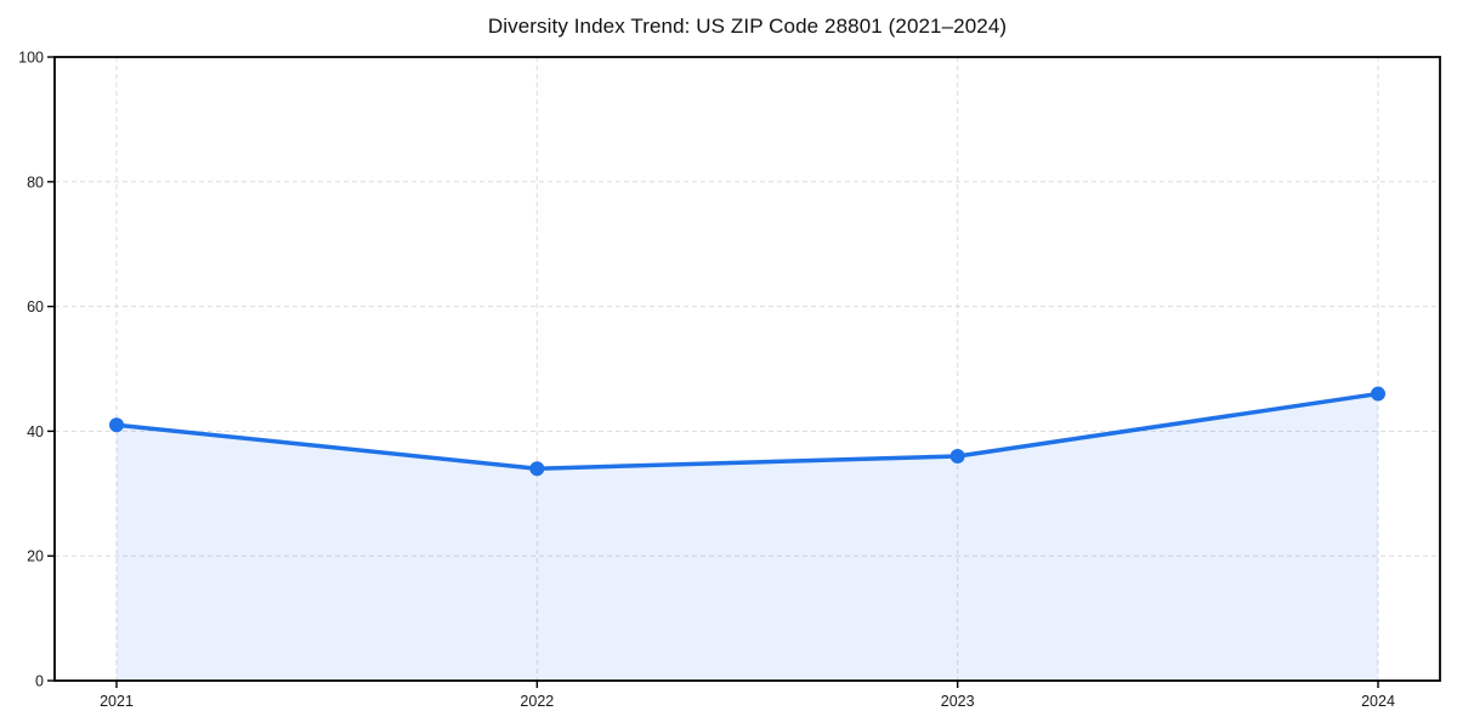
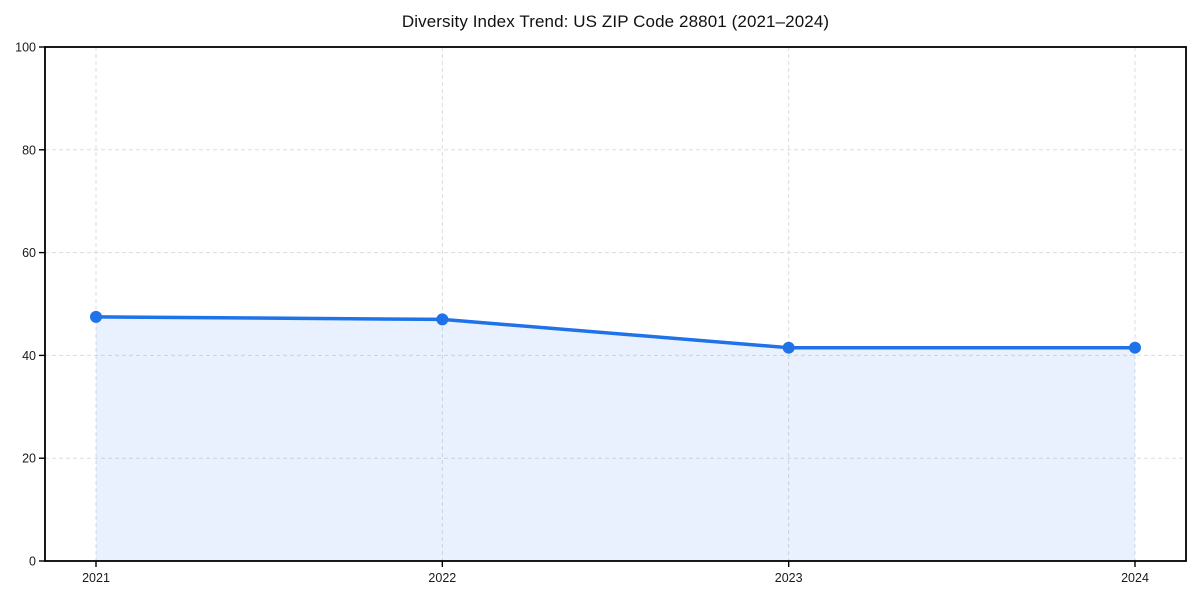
2021: 41 -> 48
2022: 34 -> 47
2023: 36 -> 42
2024: 46 -> 42
